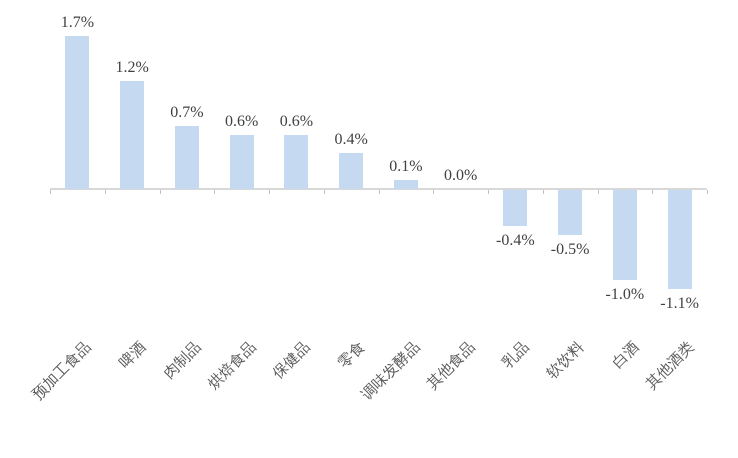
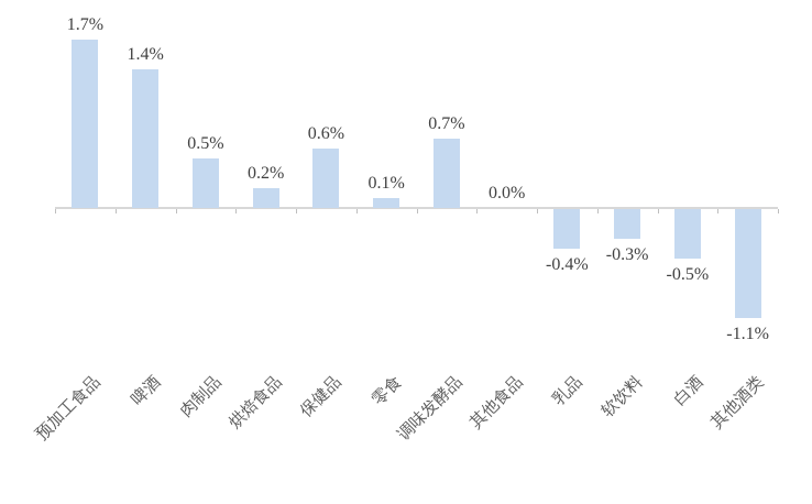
啤酒: 1.2% -> 1.4%
肉制品: 0.7% -> 0.5%
烘焙食品: 0.6% -> 0.2%
零食: 0.4% -> 0.1%
调味发酵品: 0.1% -> 0.7%
软饮料: -0.5% -> -0.3%
白酒: -1.0% -> -0.5%
